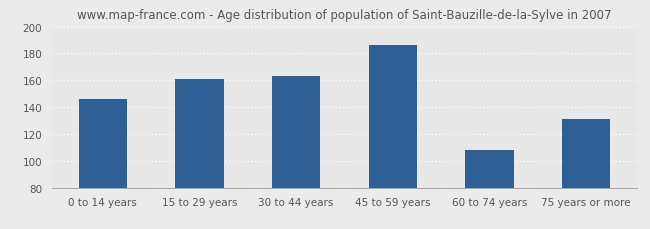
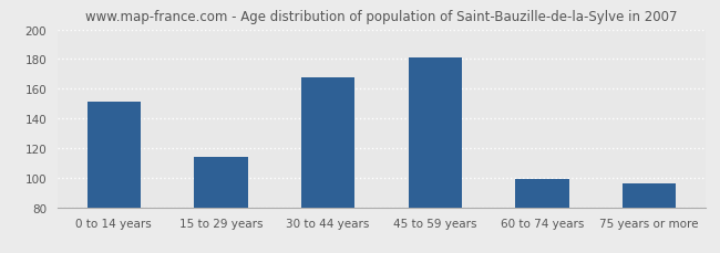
0 to 14 years: 146 -> 151
15 to 29 years: 161 -> 114
30 to 44 years: 163 -> 168
45 to 59 years: 186 -> 181
60 to 74 years: 108 -> 99
75 years or more: 131 -> 96
